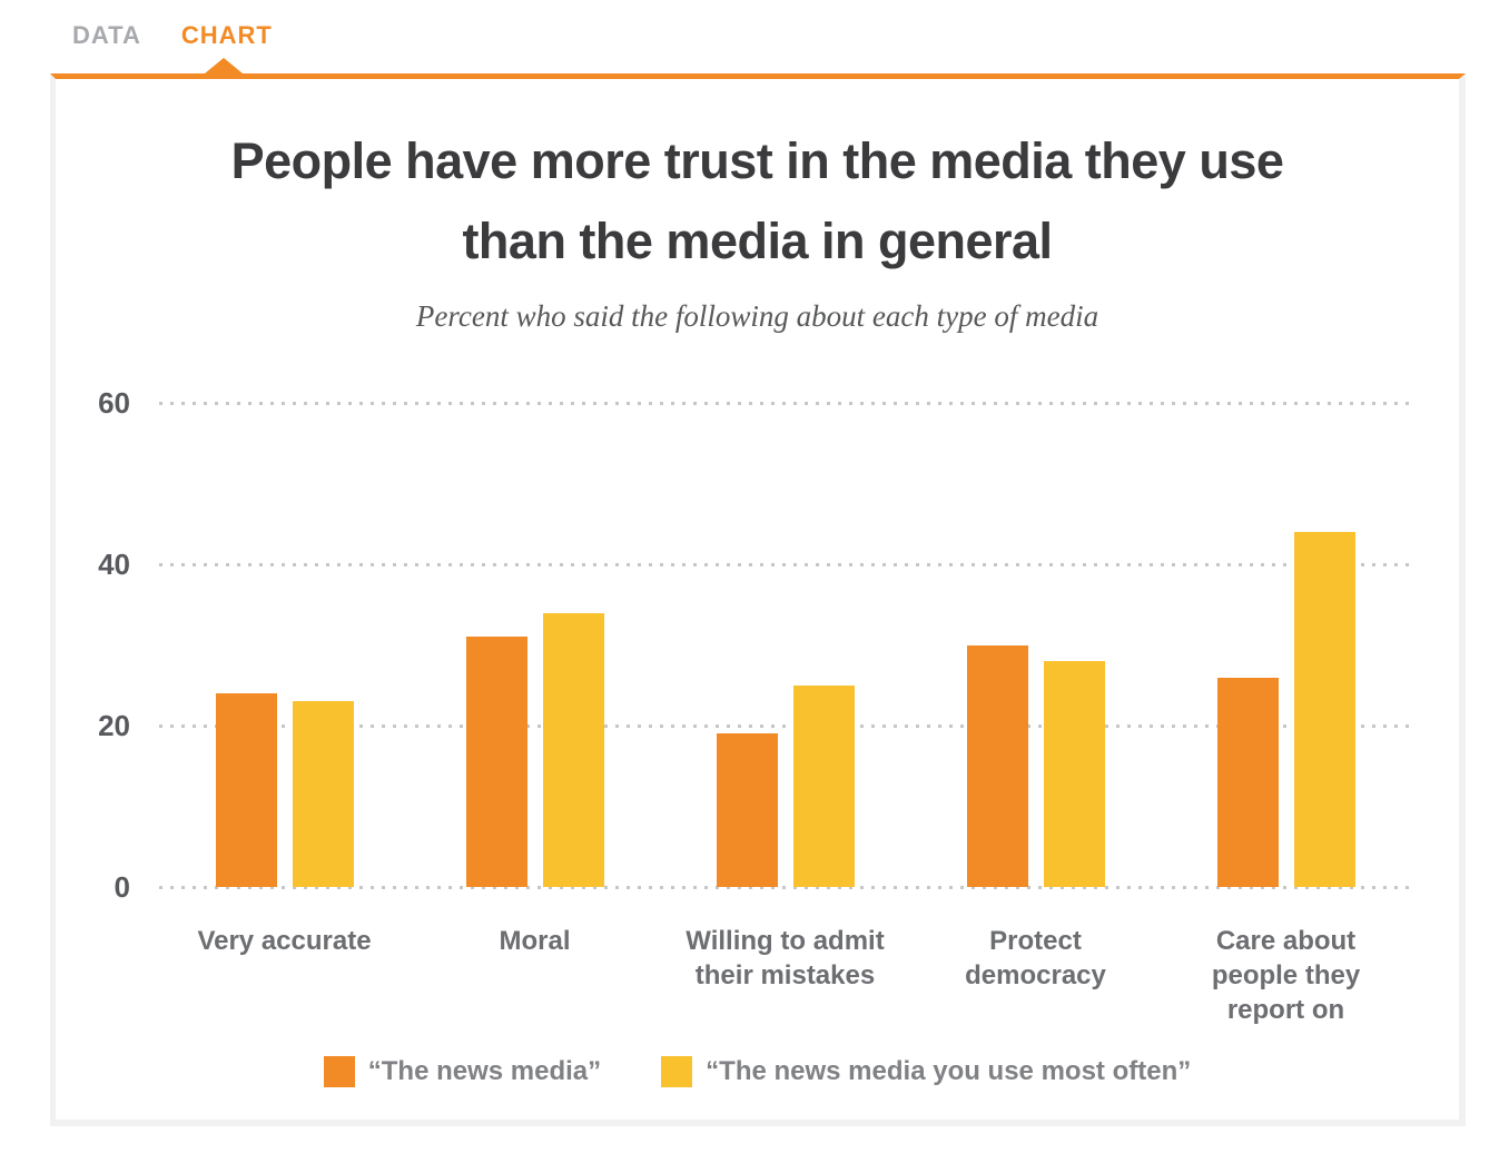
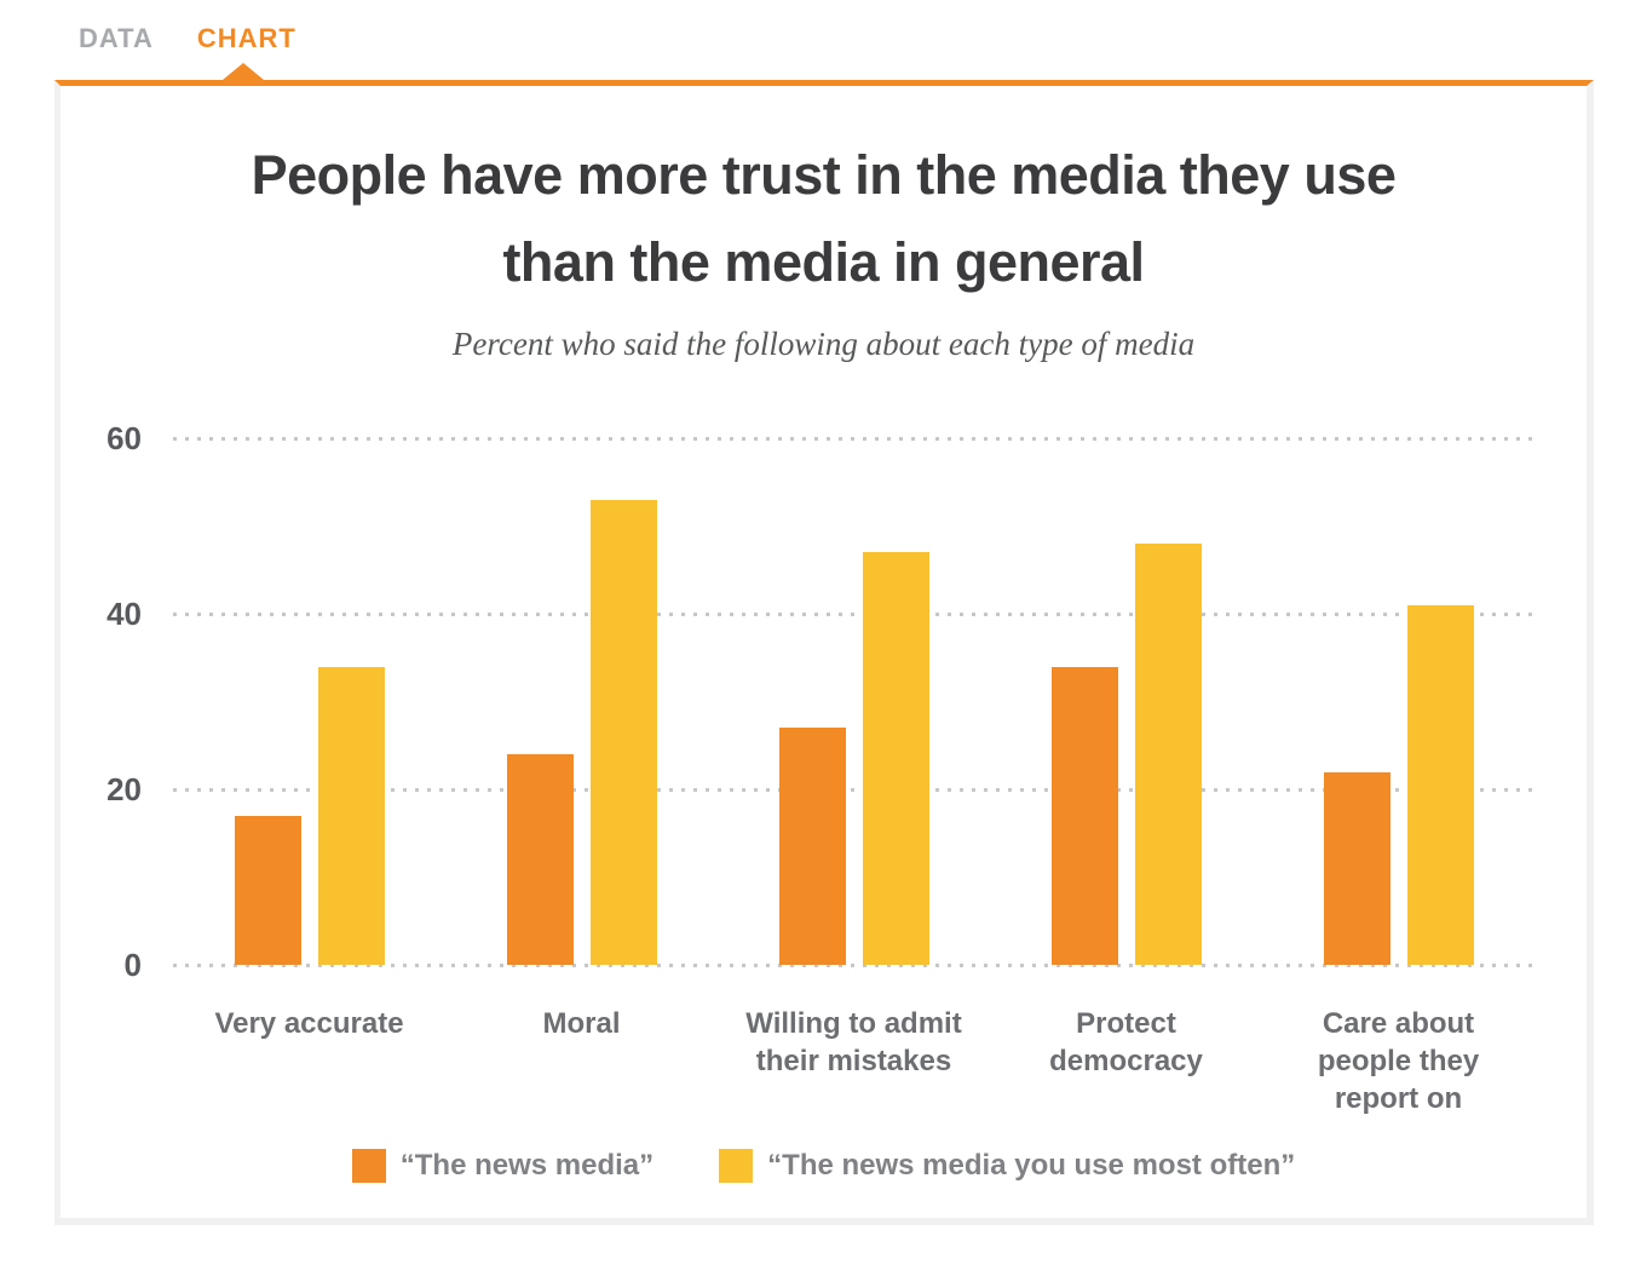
“The news media”/Very accurate: 24 -> 17
“The news media you use most often”/Very accurate: 23 -> 34
“The news media”/Moral: 31 -> 24
“The news media you use most often”/Moral: 34 -> 53
“The news media”/Willing to admit their mistakes: 19 -> 27
“The news media you use most often”/Willing to admit their mistakes: 25 -> 47
“The news media”/Protect democracy: 30 -> 34
“The news media you use most often”/Protect democracy: 28 -> 48
“The news media”/Care about people they report on: 26 -> 22
“The news media you use most often”/Care about people they report on: 44 -> 41
